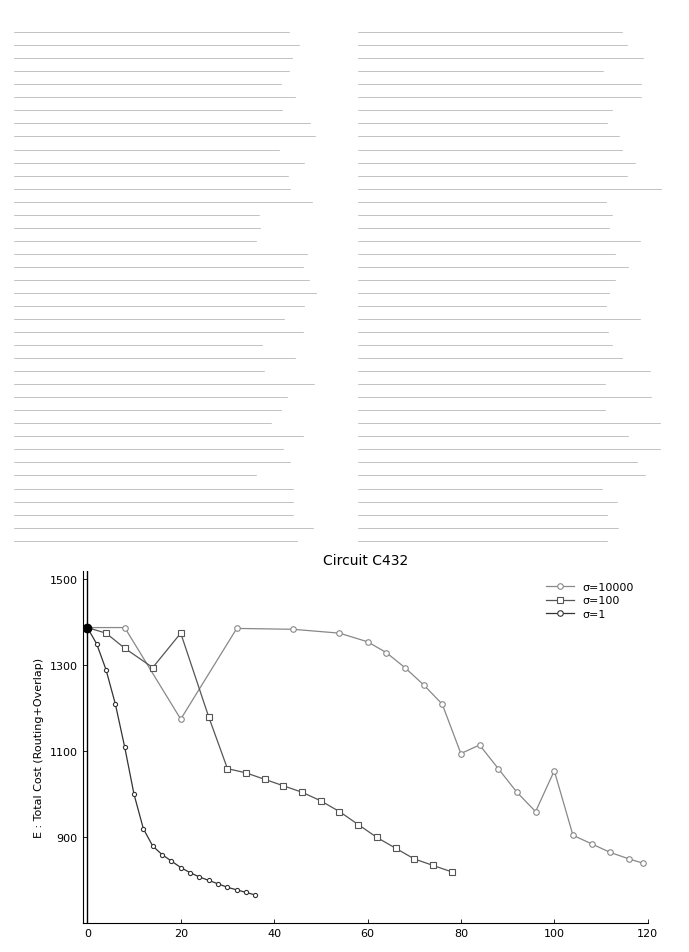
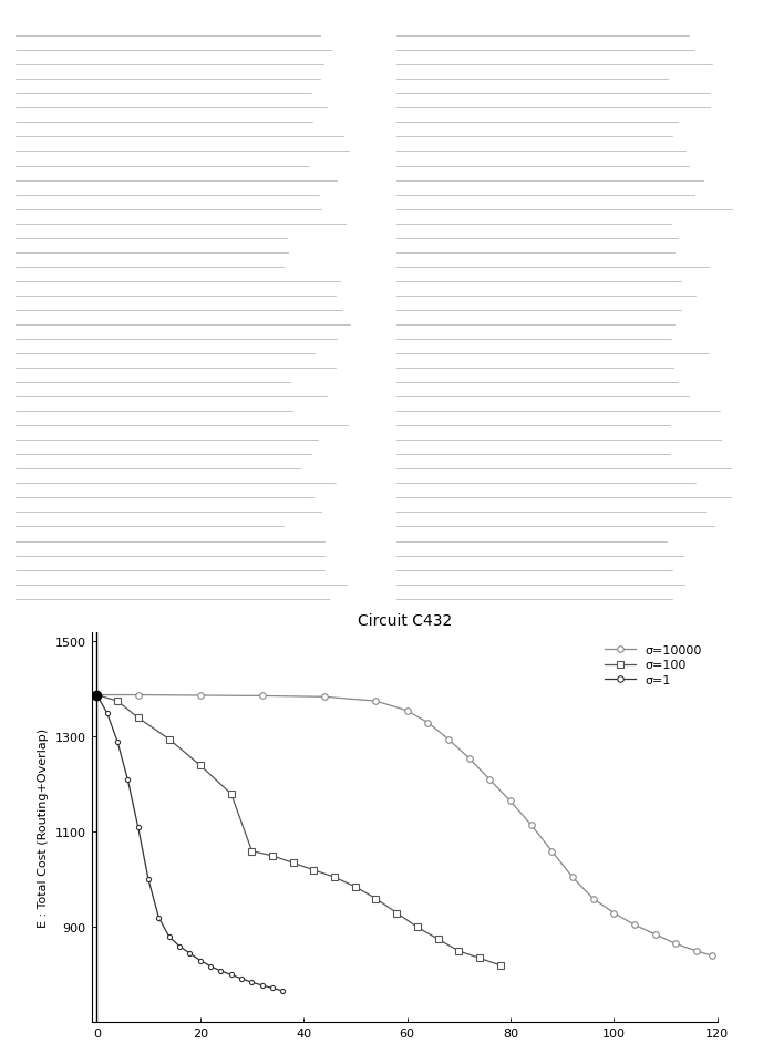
σ=10000/20: 1175 -> 1387
σ=100/20: 1375 -> 1240
σ=10000/80: 1095 -> 1165
σ=10000/100: 1055 -> 930
